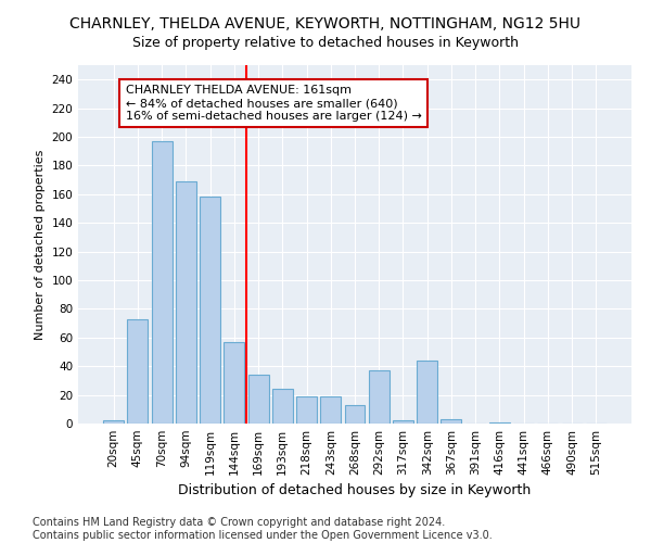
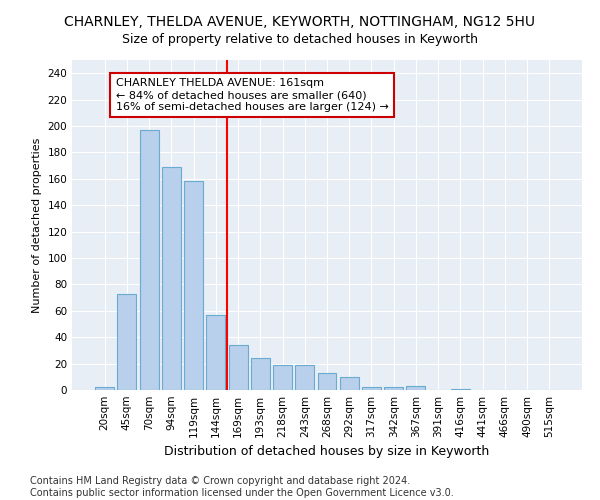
292sqm: 37 -> 10
342sqm: 44 -> 2
